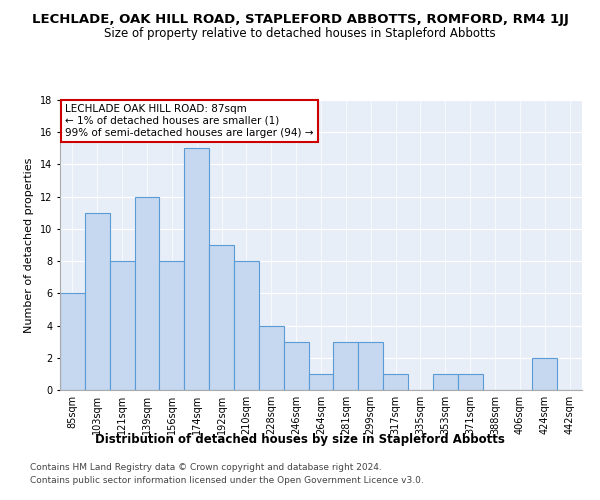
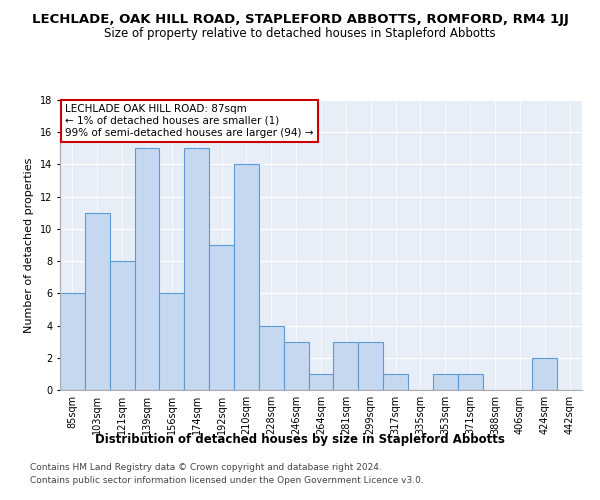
139sqm: 12 -> 15
156sqm: 8 -> 6
210sqm: 8 -> 14
